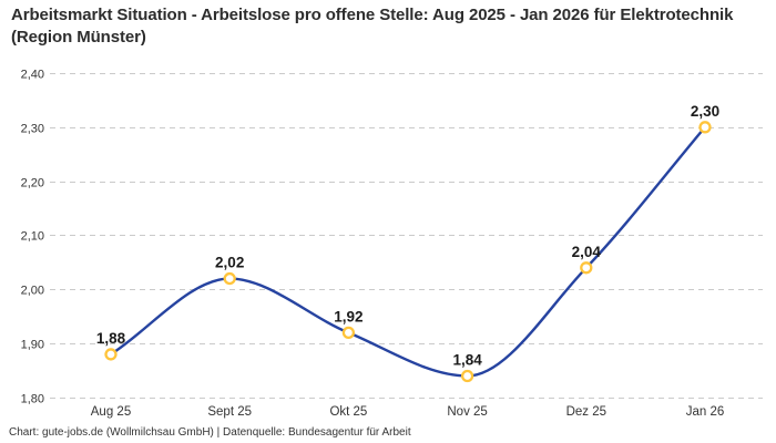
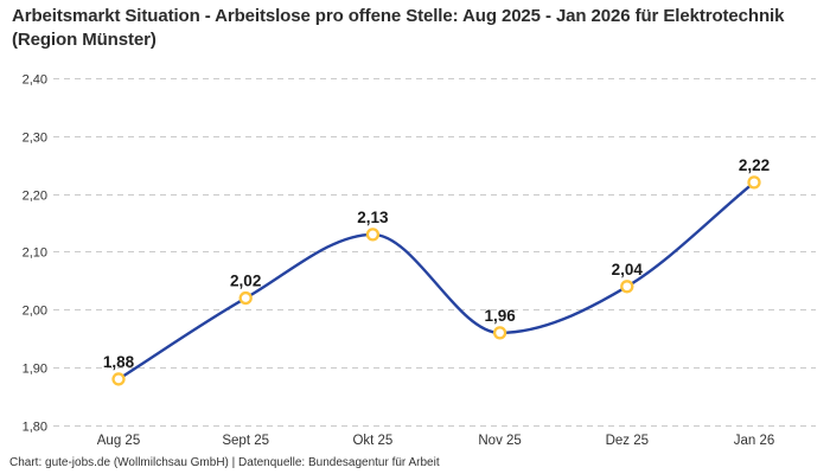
Okt 25: 1,92 -> 2,13
Nov 25: 1,84 -> 1,96
Jan 26: 2,30 -> 2,22
